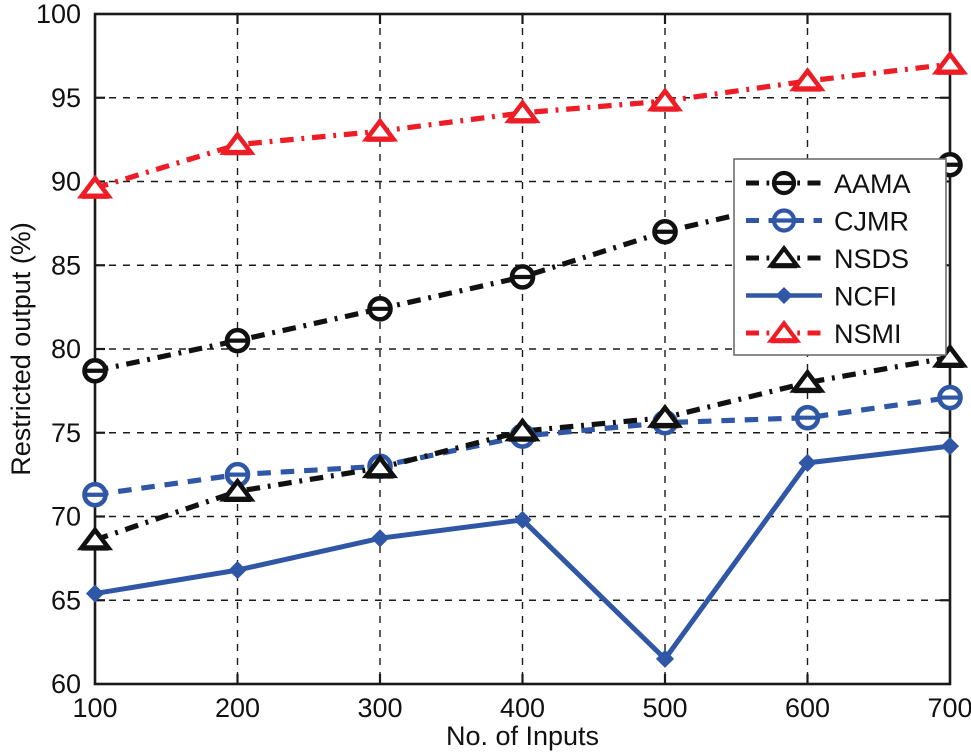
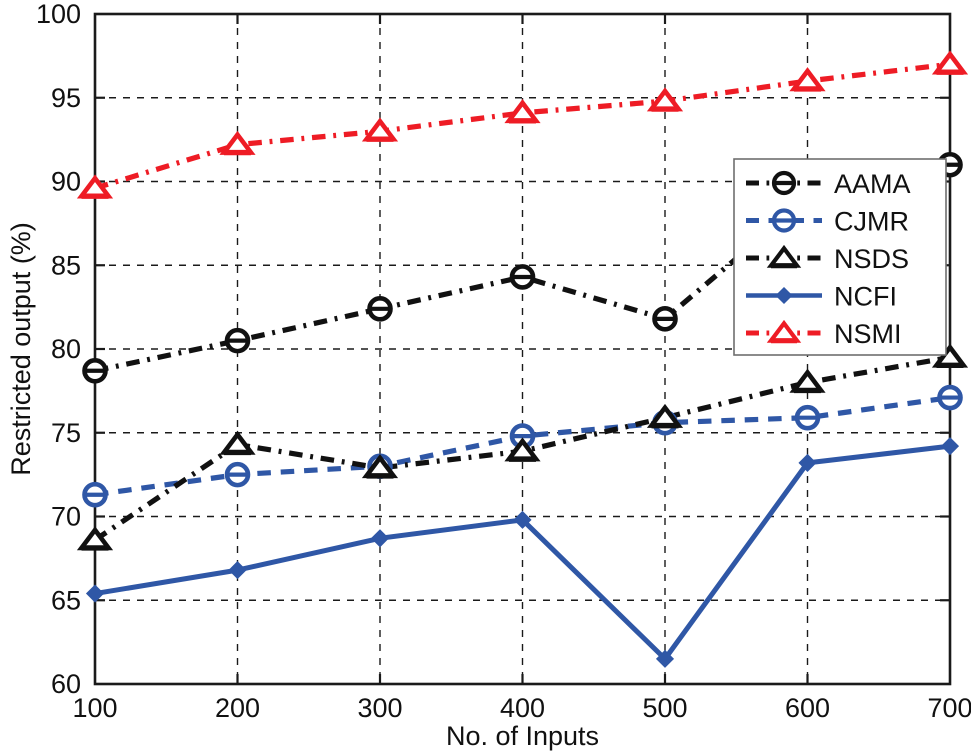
NSDS/200: 71.5 -> 74.3
NSDS/400: 75.1 -> 73.9
AAMA/500: 87.0 -> 81.8
